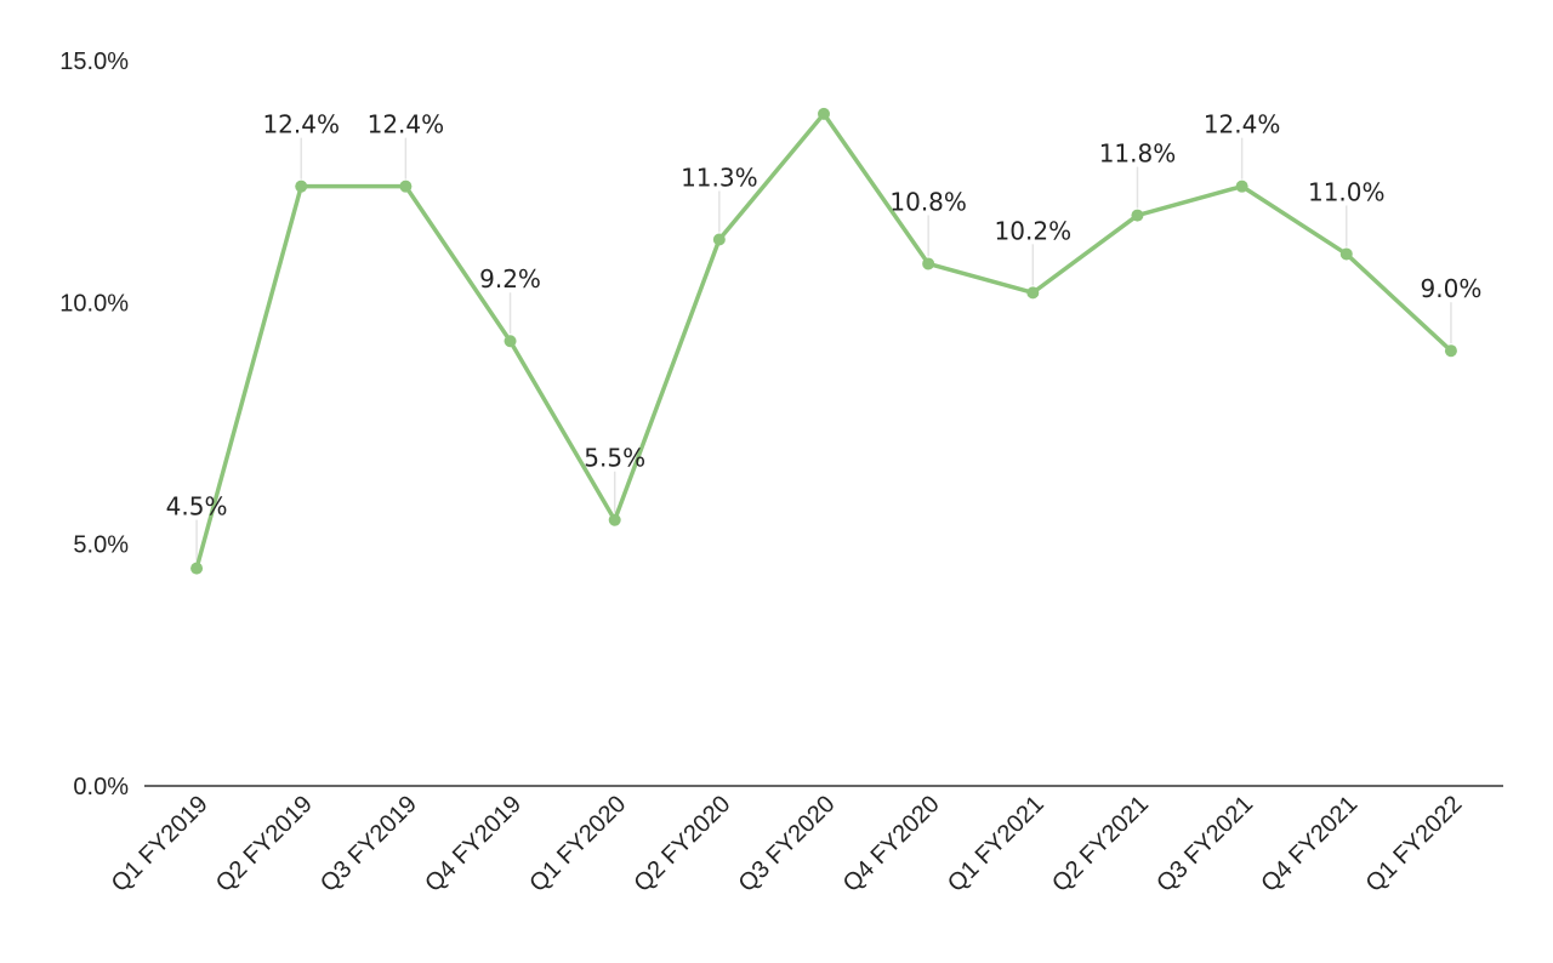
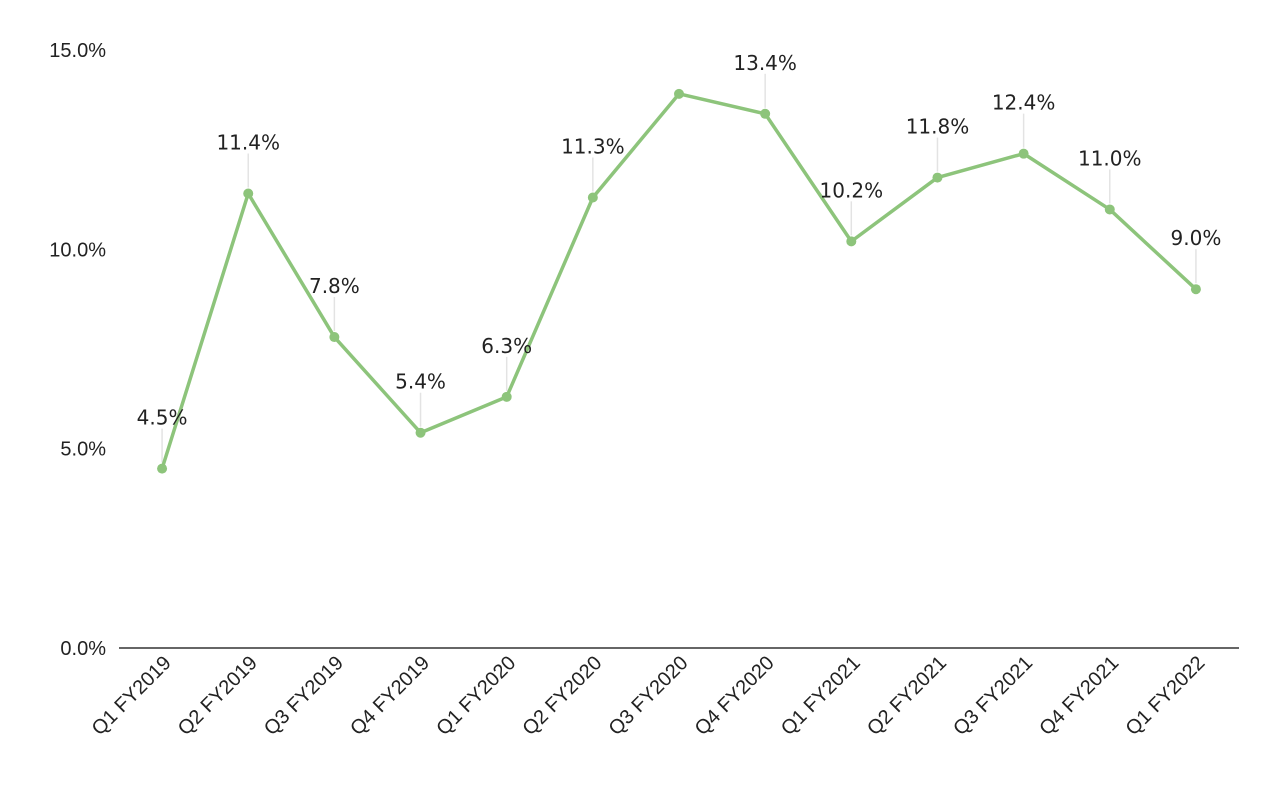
Q2 FY2019: 12.4% -> 11.4%
Q3 FY2019: 12.4% -> 7.8%
Q4 FY2019: 9.2% -> 5.4%
Q1 FY2020: 5.5% -> 6.3%
Q4 FY2020: 10.8% -> 13.4%
